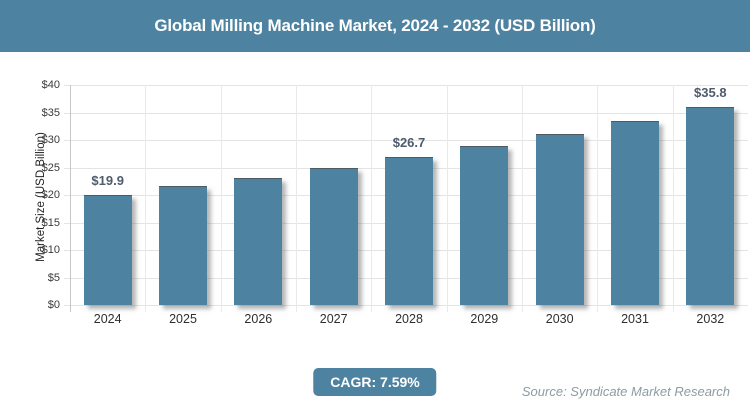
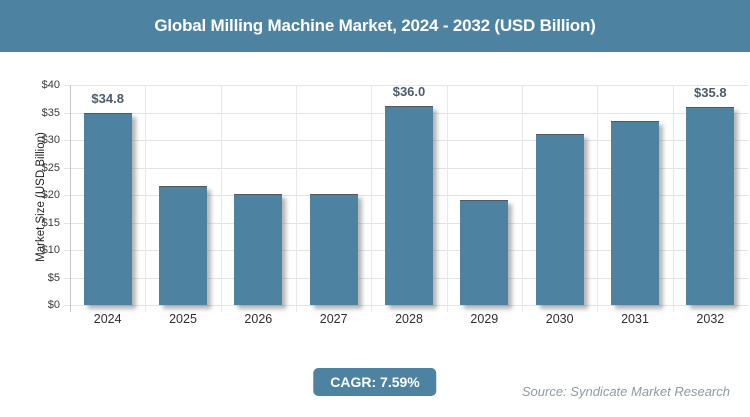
2024: $19.9 -> $34.8
2026: $23 -> $20
2027: $25 -> $20
2028: $26.7 -> $36.0
2029: $29 -> $19
